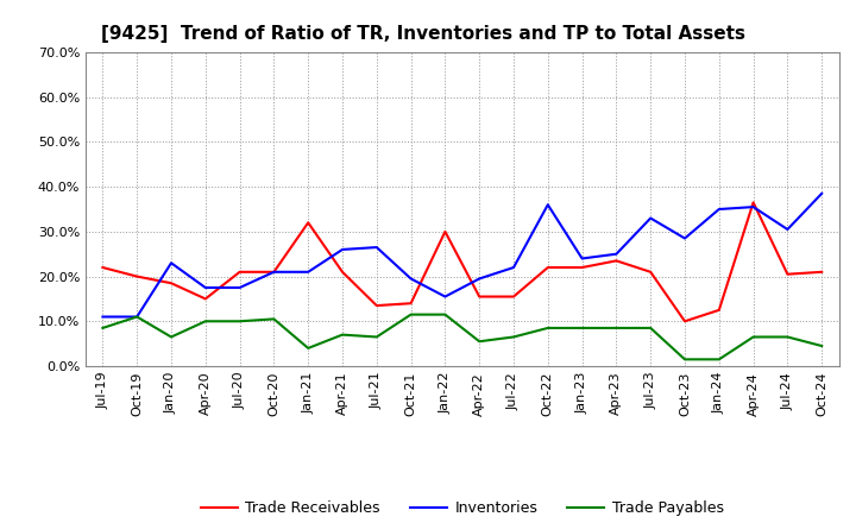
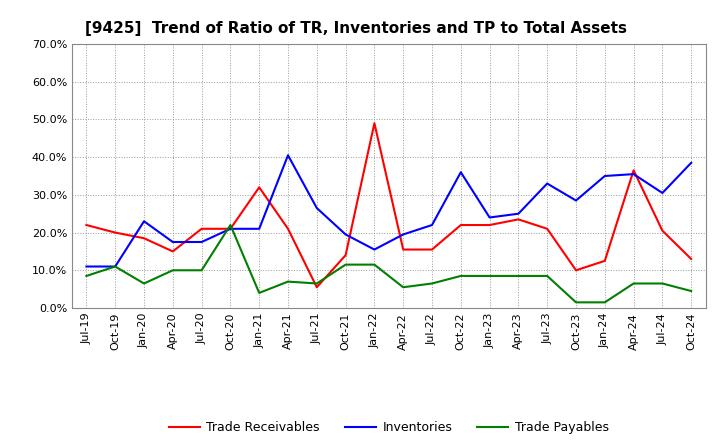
Trade Payables/Oct-20: 10.5% -> 22.0%
Inventories/Apr-21: 26.0% -> 40.5%
Trade Receivables/Jul-21: 13.5% -> 5.5%
Trade Receivables/Jan-22: 30.0% -> 49.0%
Trade Receivables/Oct-24: 21.0% -> 13.0%
